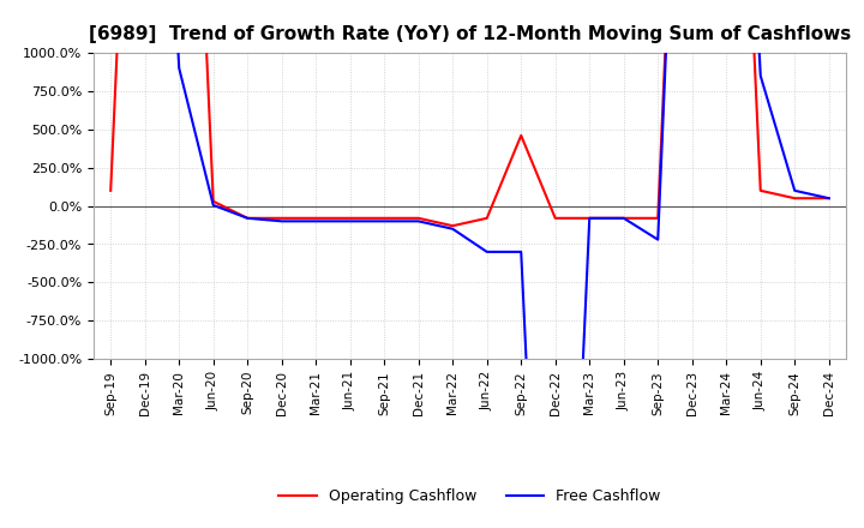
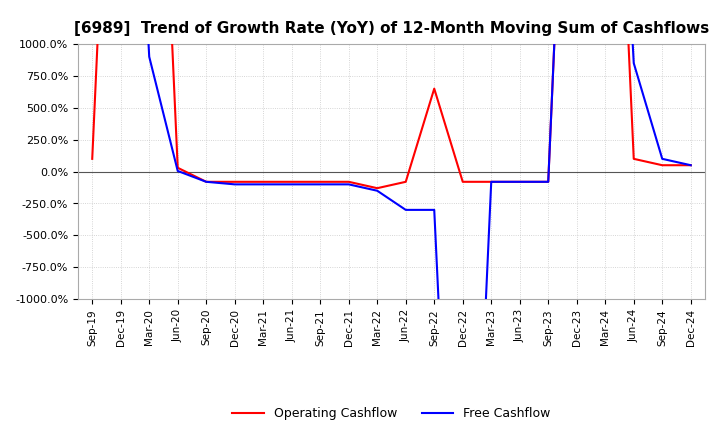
Operating Cashflow/Sep-22: 460% -> 650%
Free Cashflow/Sep-23: -220% -> -80%
